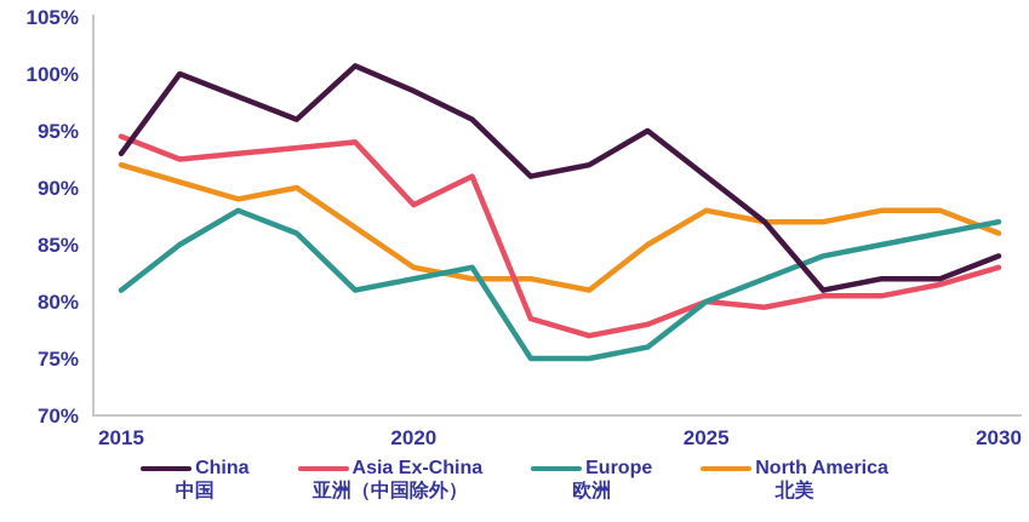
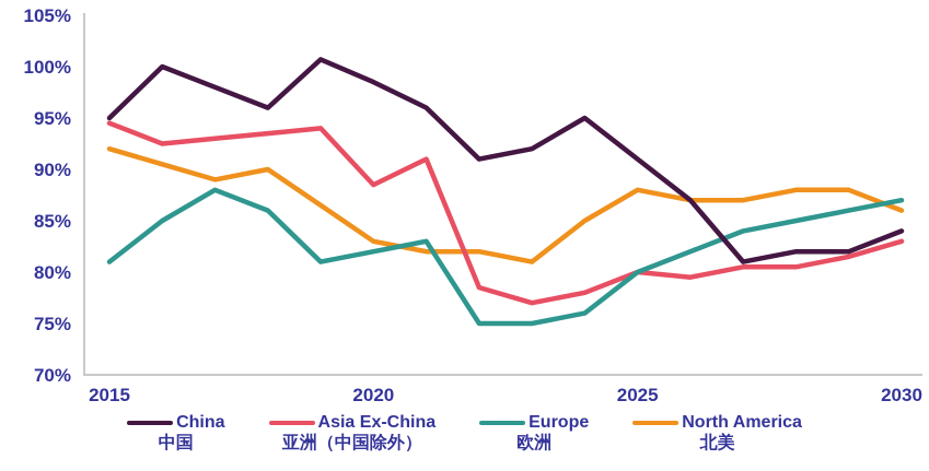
China/2015: 93% -> 95%
